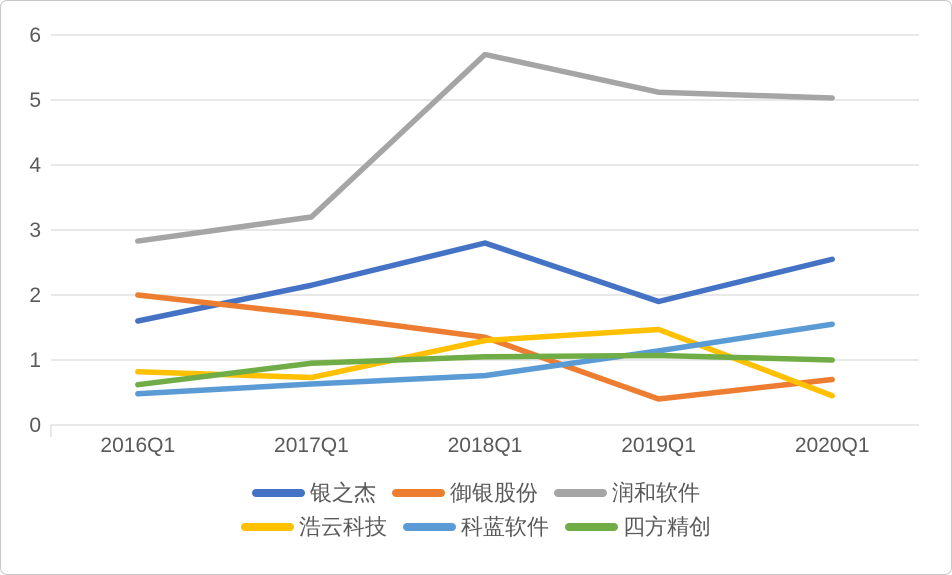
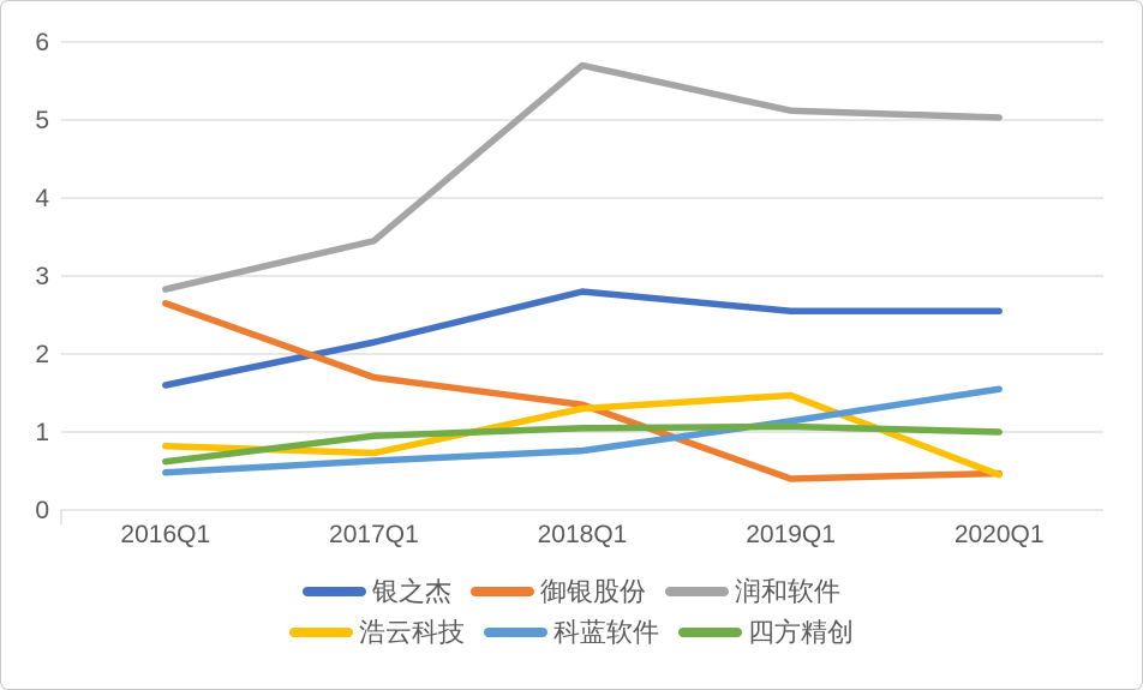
御银股份/2016Q1: 2.0 -> 2.6
润和软件/2017Q1: 3.2 -> 3.5
银之杰/2019Q1: 1.9 -> 2.5
御银股份/2020Q1: 0.7 -> 0.5
